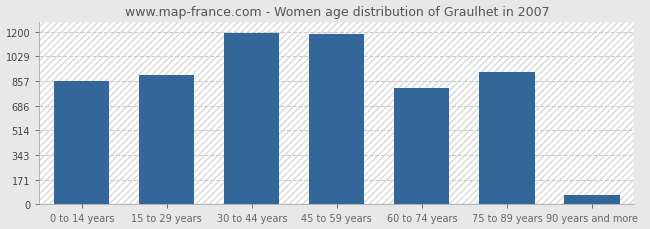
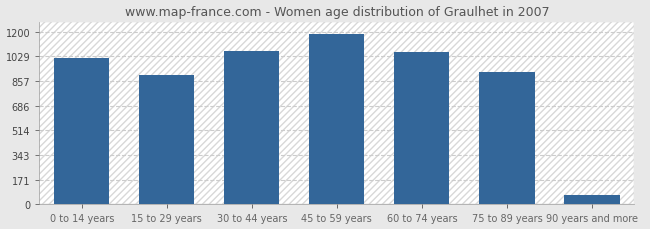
0 to 14 years: 860 -> 1020
30 to 44 years: 1190 -> 1060
60 to 74 years: 810 -> 1060
